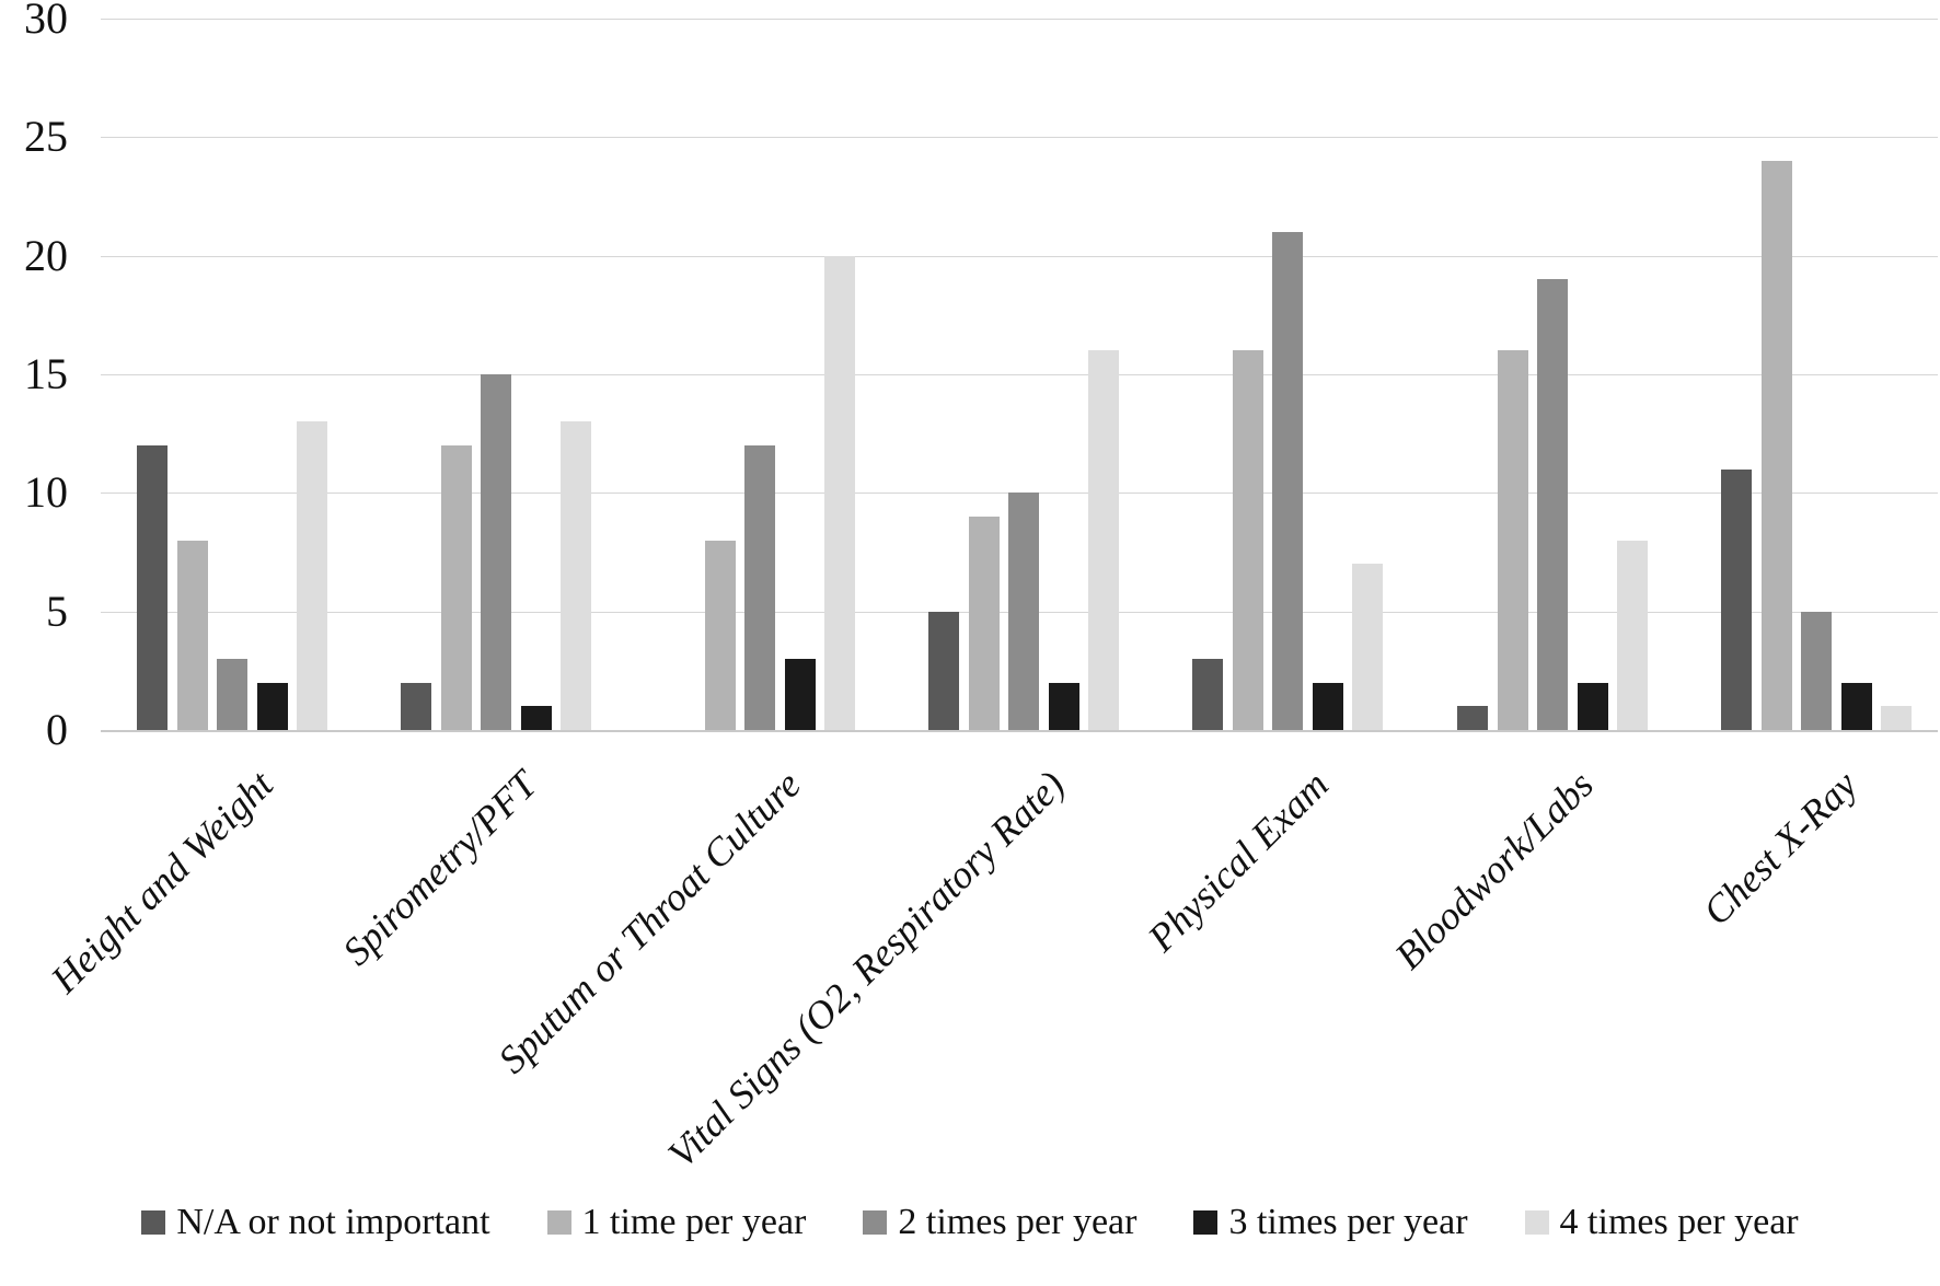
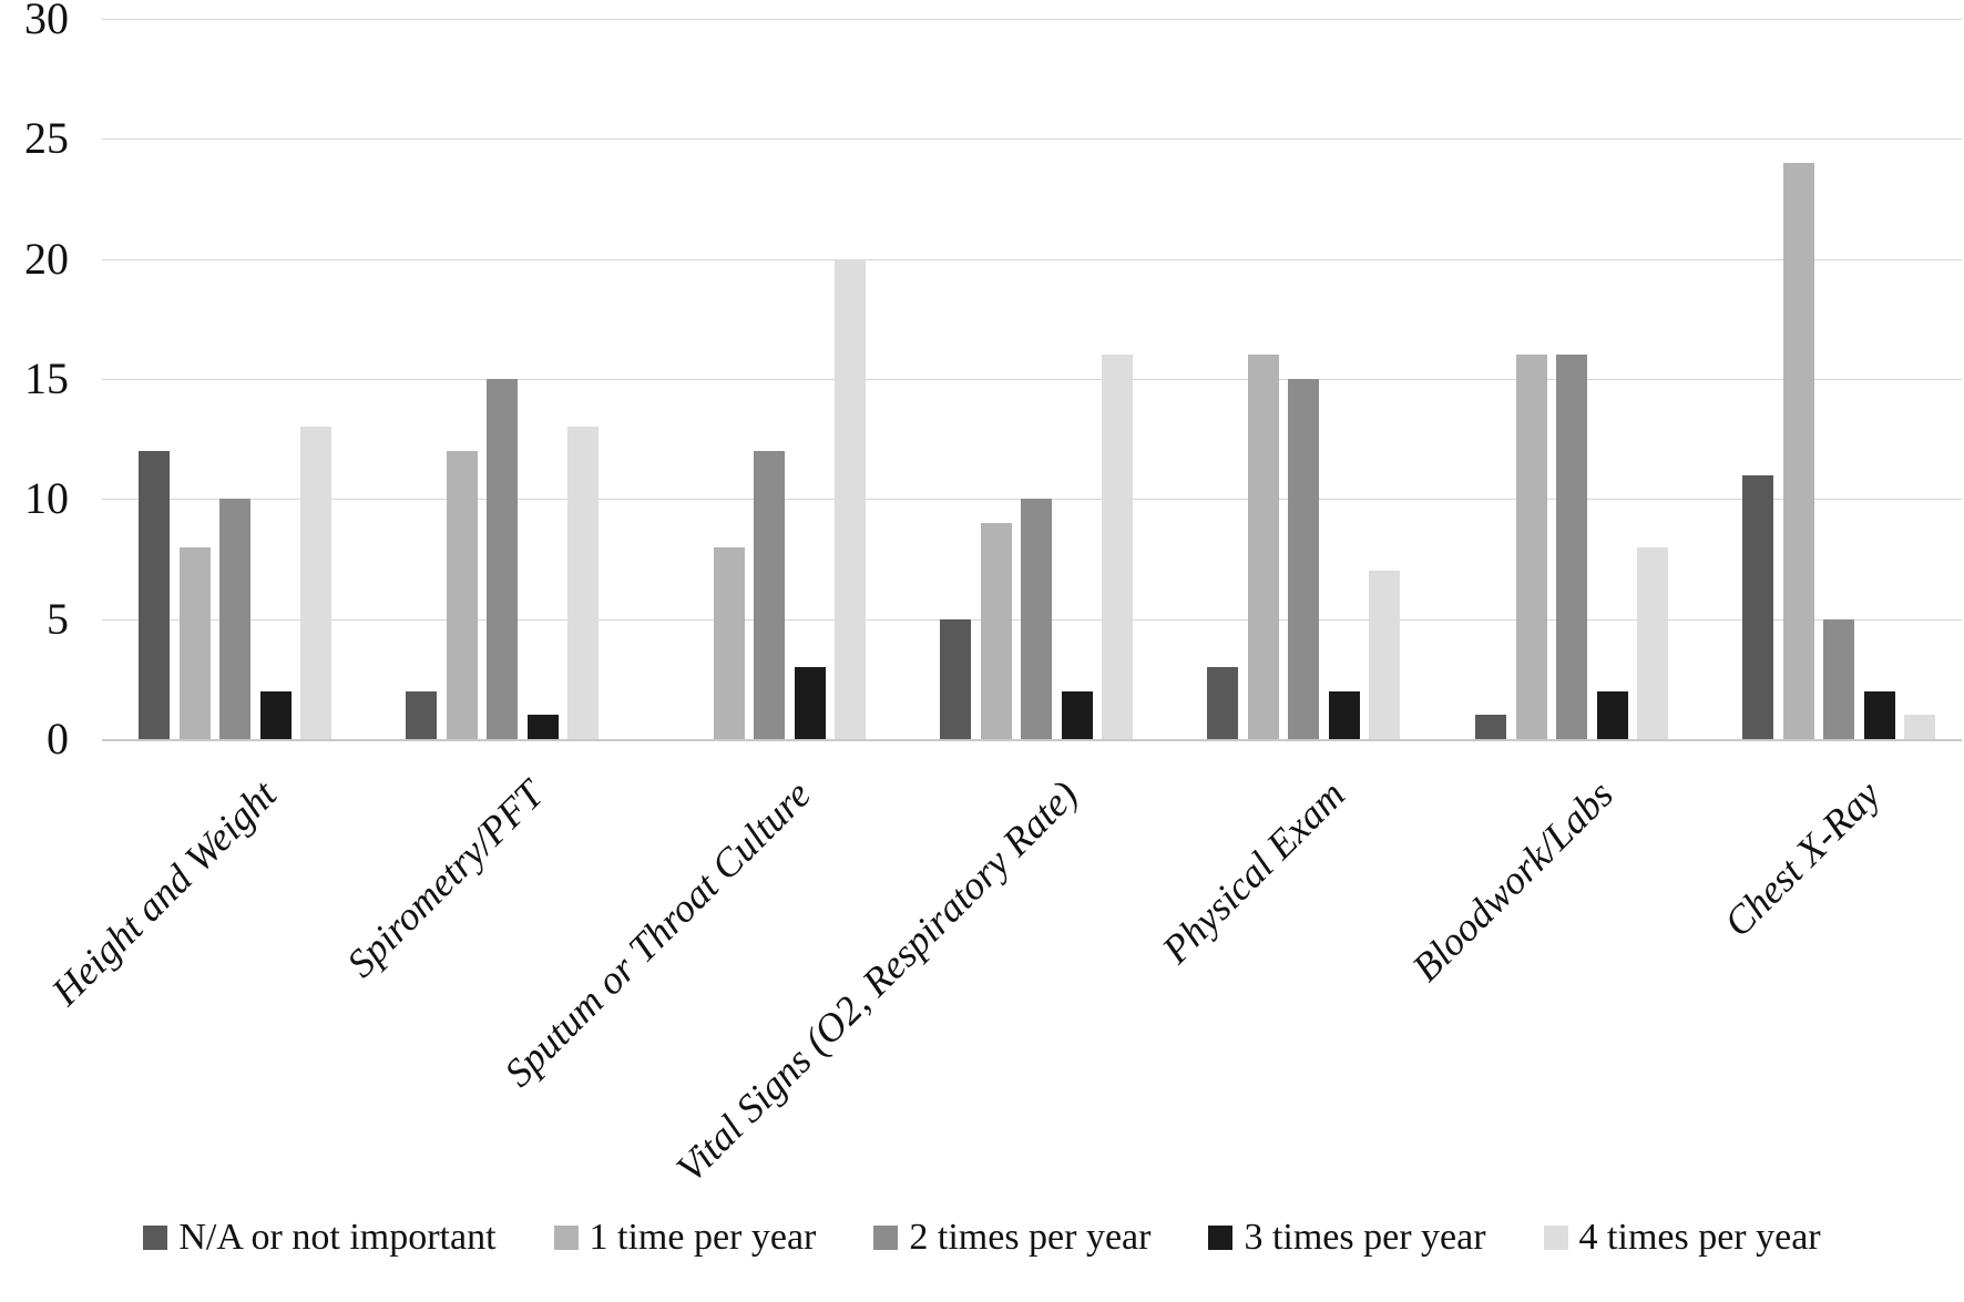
2 times per year/Height and Weight: 3 -> 10
2 times per year/Physical Exam: 21 -> 15
2 times per year/Bloodwork/Labs: 19 -> 16
